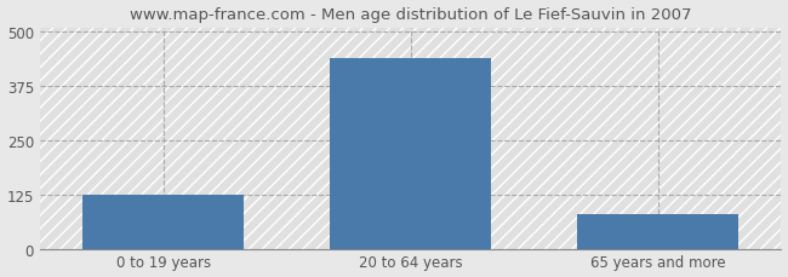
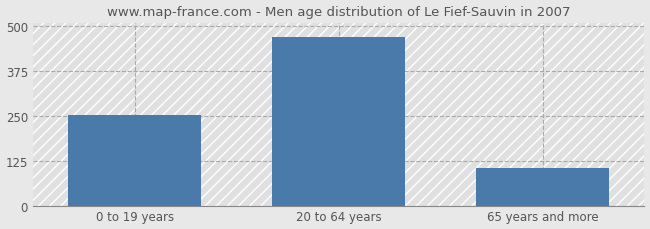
0 to 19 years: 125 -> 253
20 to 64 years: 440 -> 470
65 years and more: 80 -> 105
